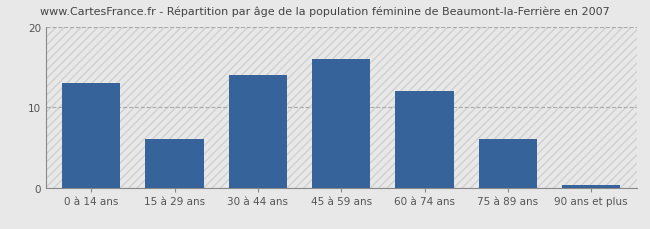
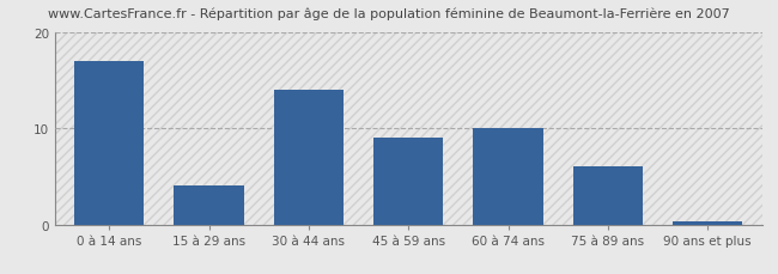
0 à 14 ans: 13.0 -> 17.0
15 à 29 ans: 6.0 -> 4.0
45 à 59 ans: 16.0 -> 9.0
60 à 74 ans: 12.0 -> 10.0
